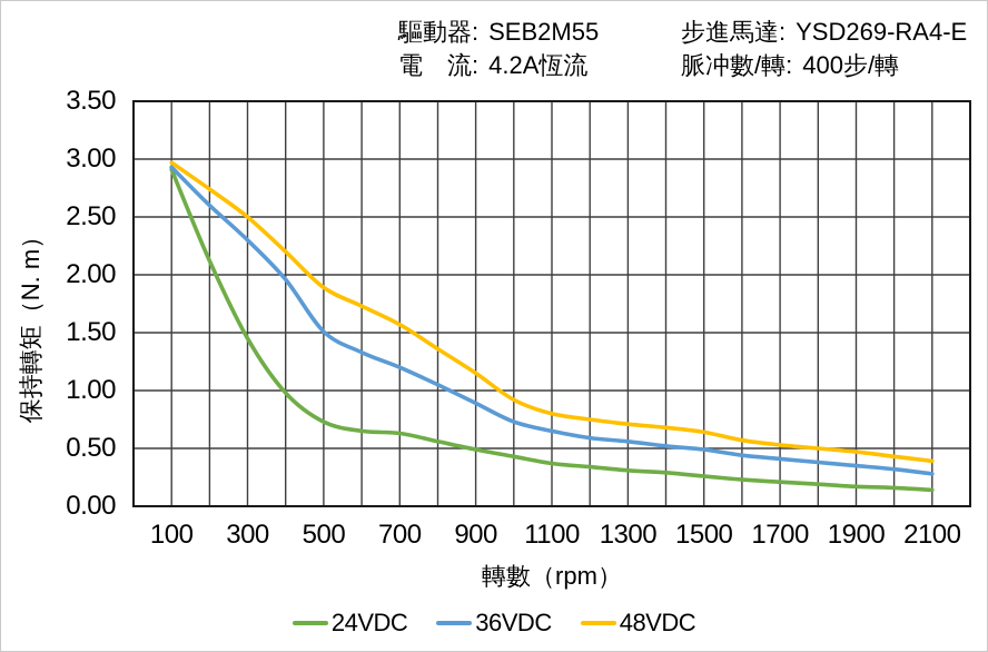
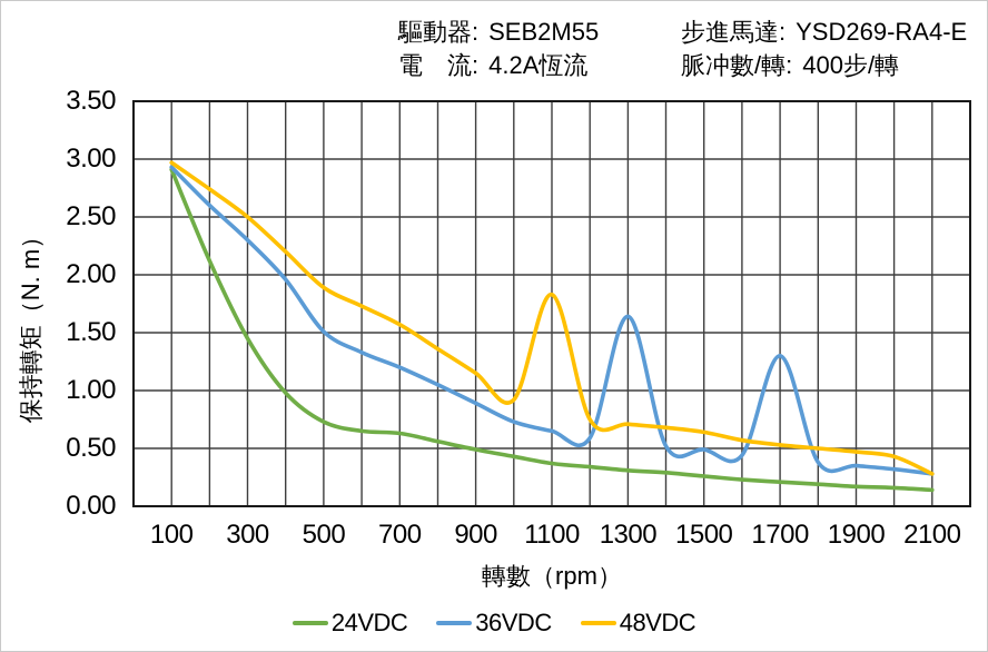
48VDC/1100: 0.80 -> 1.83
36VDC/1300: 0.56 -> 1.64
36VDC/1700: 0.41 -> 1.30
48VDC/2100: 0.39 -> 0.28
